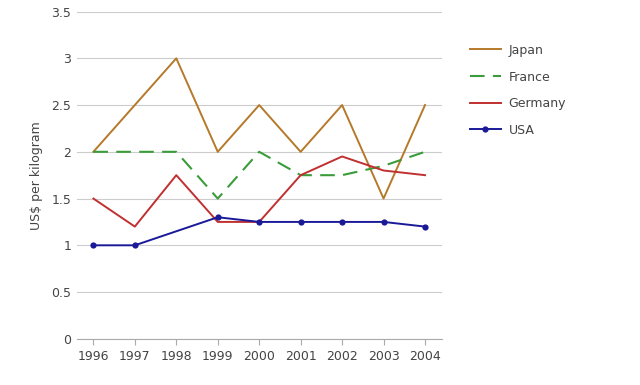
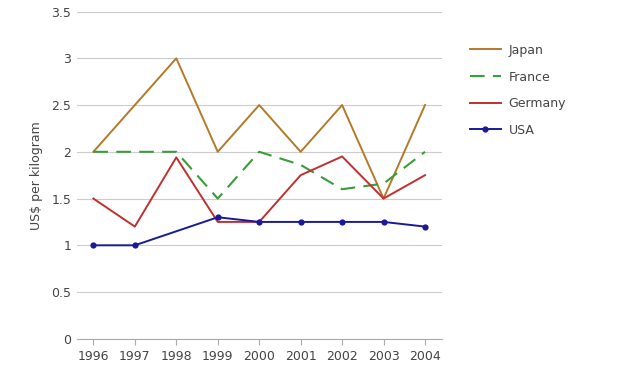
Germany/1998: 1.75 -> 1.94
France/2001: 1.75 -> 1.86
France/2002: 1.75 -> 1.60
France/2003: 1.85 -> 1.66
Germany/2003: 1.80 -> 1.50
